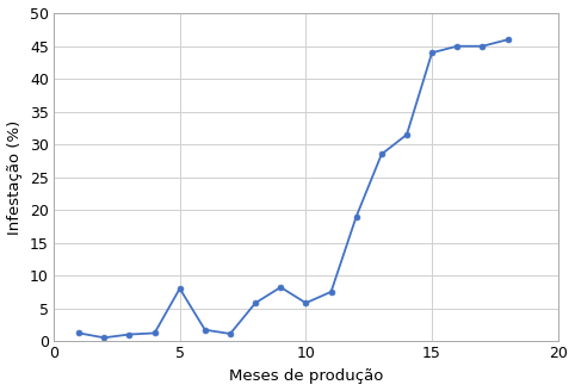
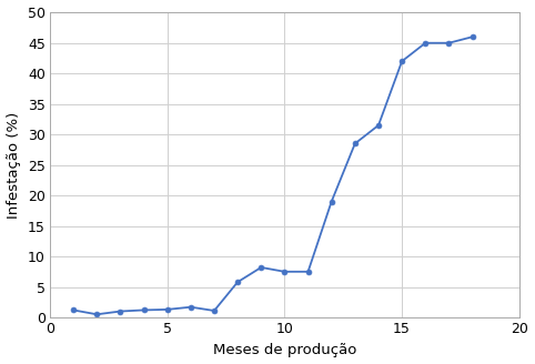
5: 8.0 -> 1.3
10: 5.8 -> 7.5
15: 44.0 -> 42.0
